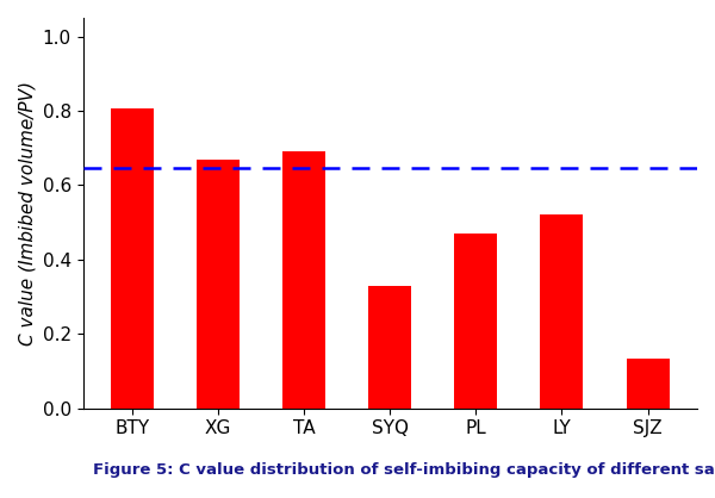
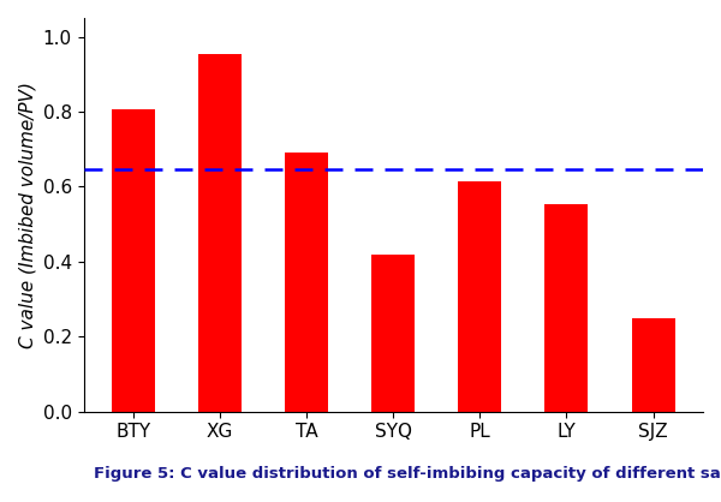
XG: 0.670 -> 0.955
SYQ: 0.330 -> 0.420
PL: 0.470 -> 0.615
LY: 0.520 -> 0.555
SJZ: 0.135 -> 0.250
